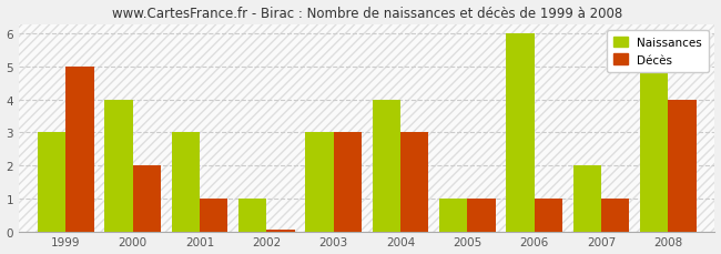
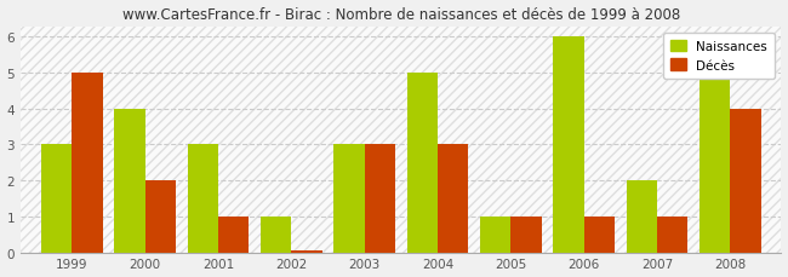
Naissances/2004: 4 -> 5
